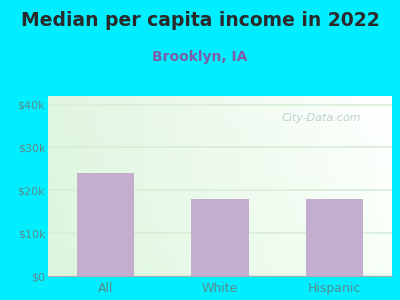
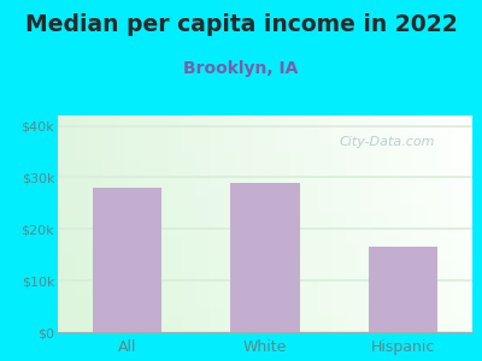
All: $24.0k -> $28.0k
White: $18.0k -> $29.0k
Hispanic: $18.0k -> $16.5k
